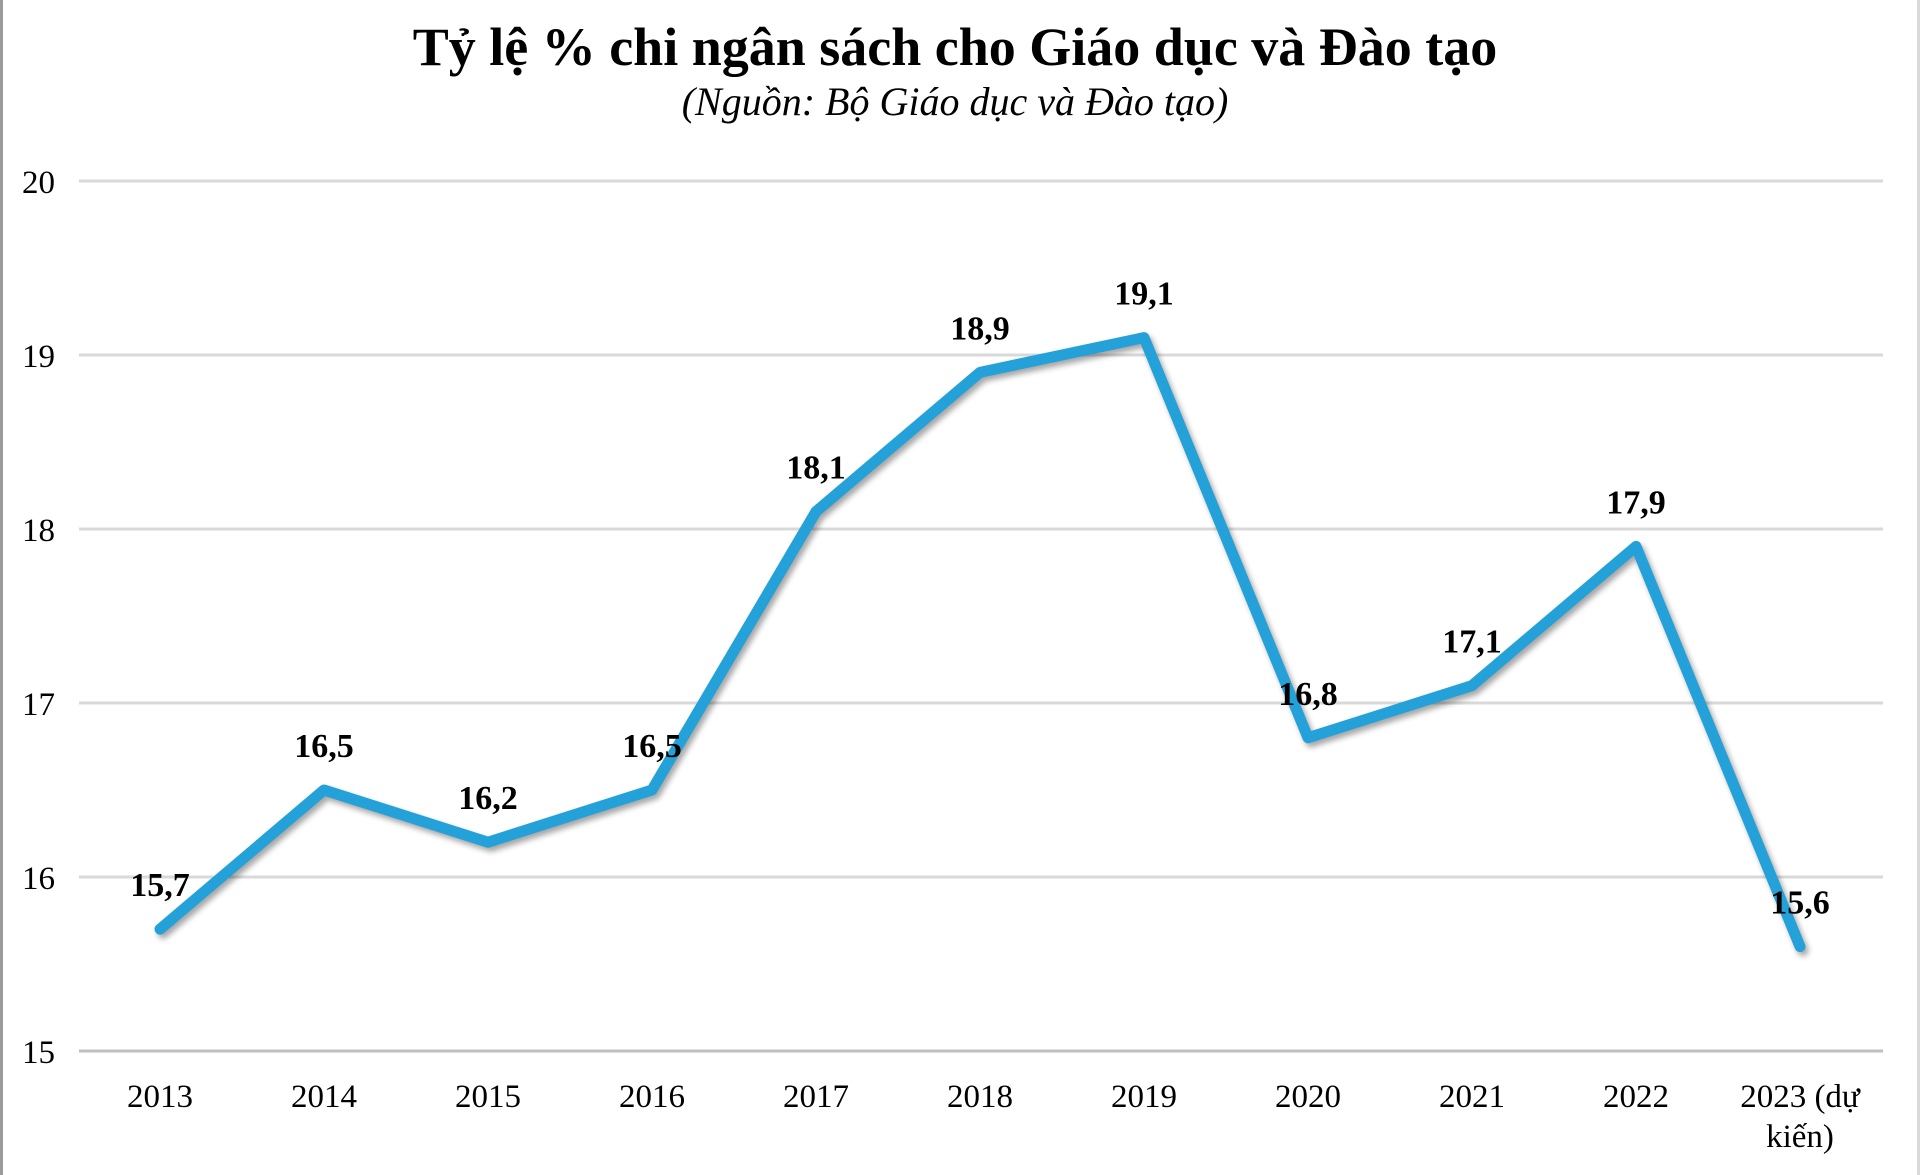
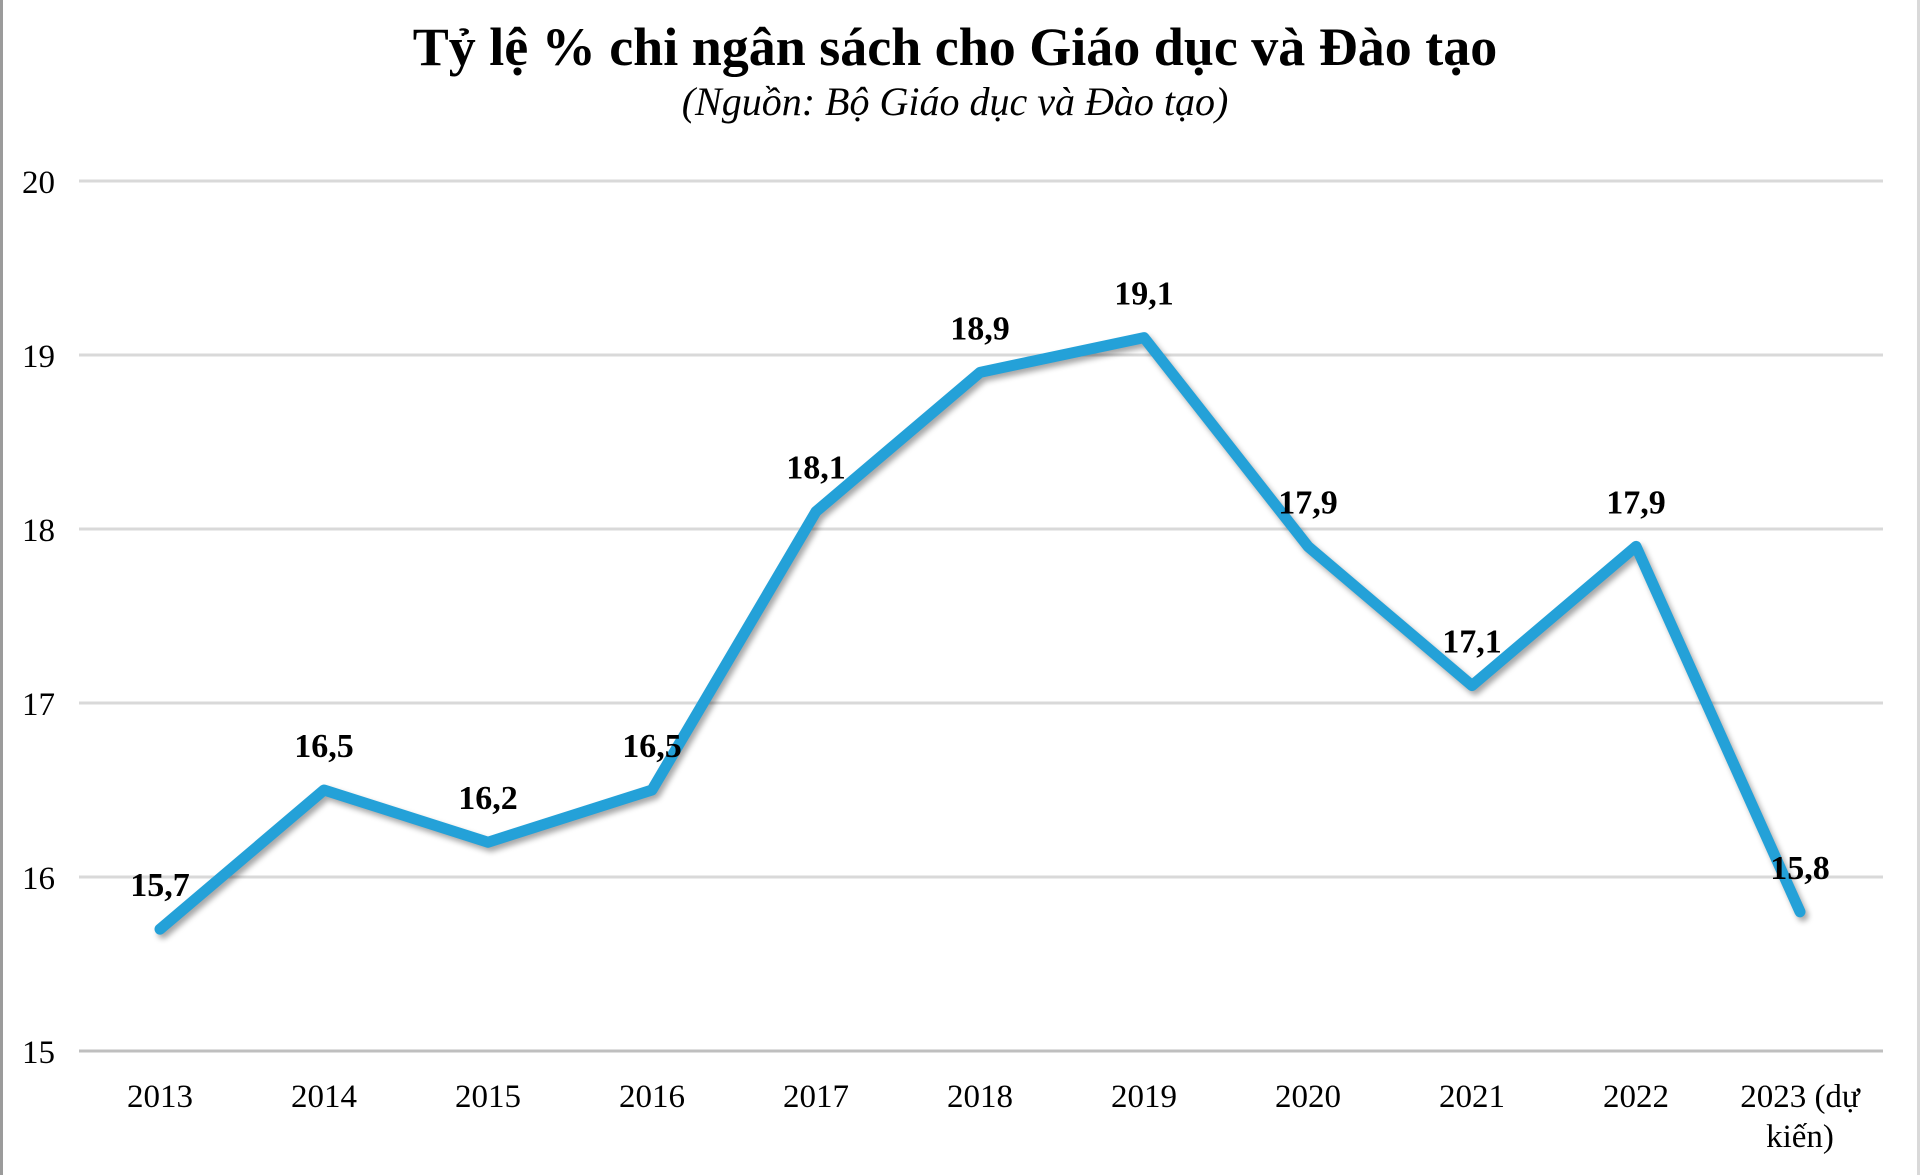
2020: 16,8 -> 17,9
2023 (dự kiến): 15,6 -> 15,8
